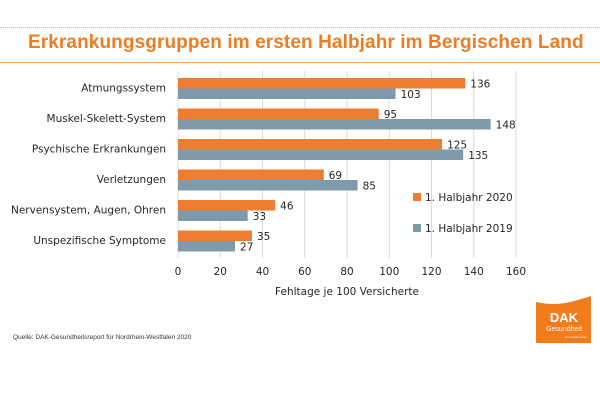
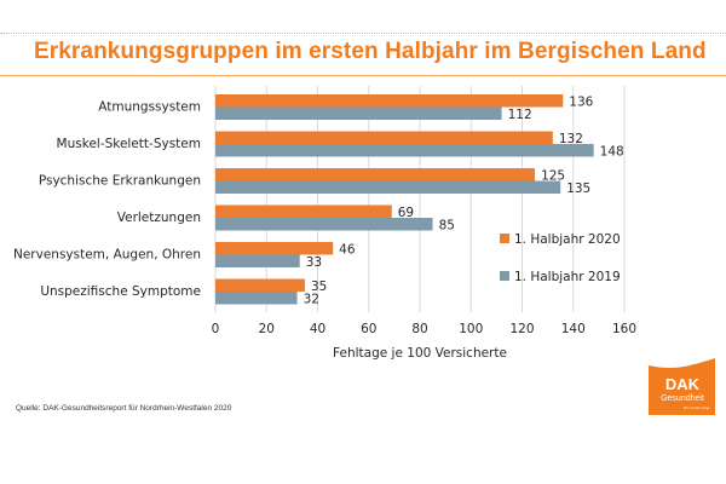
1. Halbjahr 2019/Atmungssystem: 103 -> 112
1. Halbjahr 2020/Muskel-Skelett-System: 95 -> 132
1. Halbjahr 2019/Unspezifische Symptome: 27 -> 32
